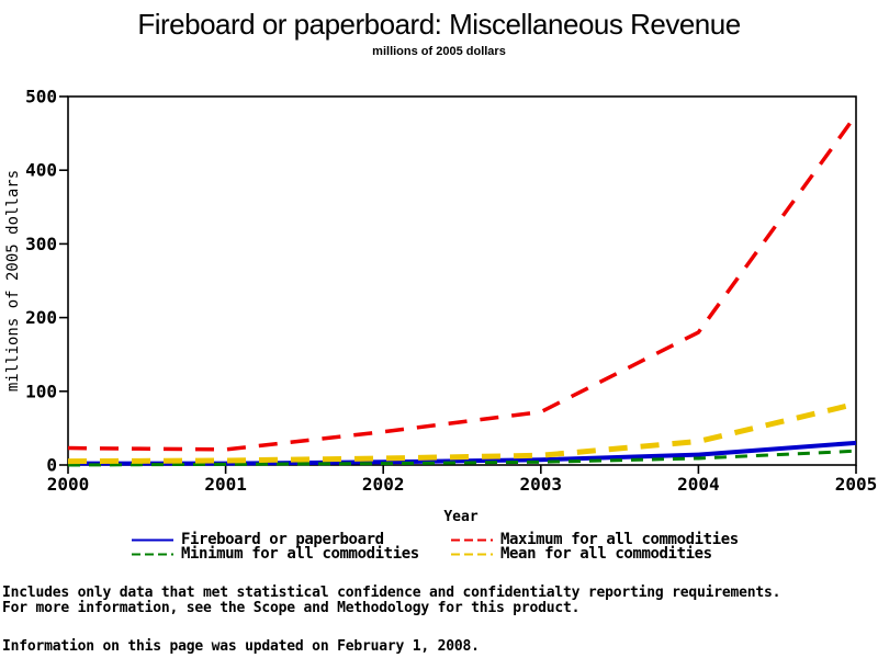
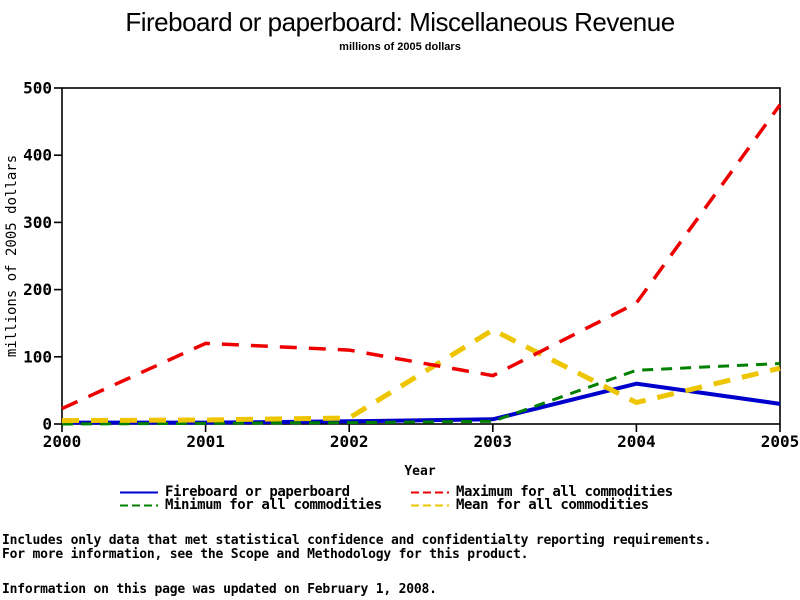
Maximum for all commodities/2001: 20 -> 120
Maximum for all commodities/2002: 40 -> 110
Mean for all commodities/2003: 10 -> 140
Fireboard or paperboard/2004: 10 -> 60
Minimum for all commodities/2004: 10 -> 80
Minimum for all commodities/2005: 20 -> 90
